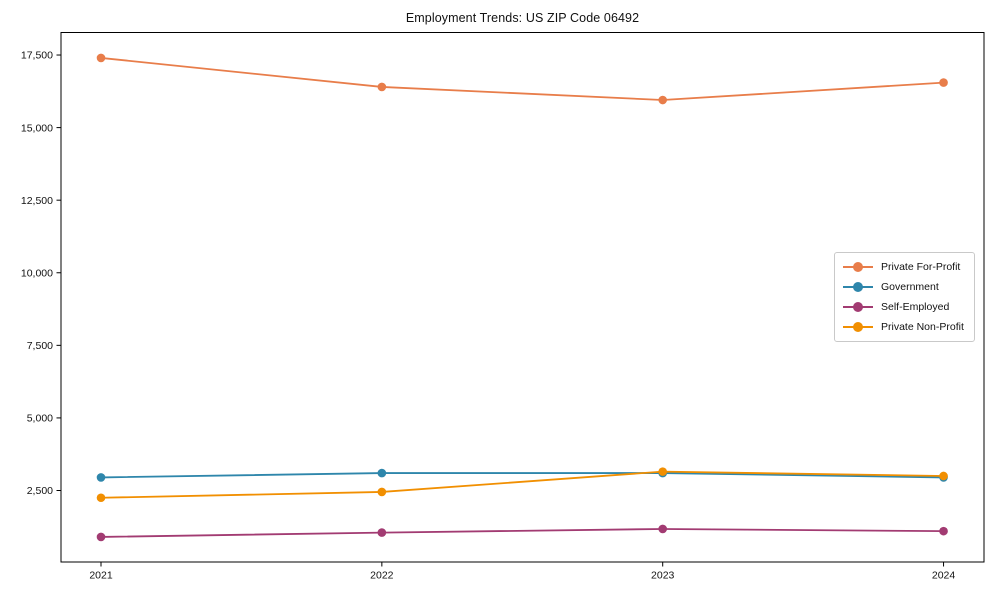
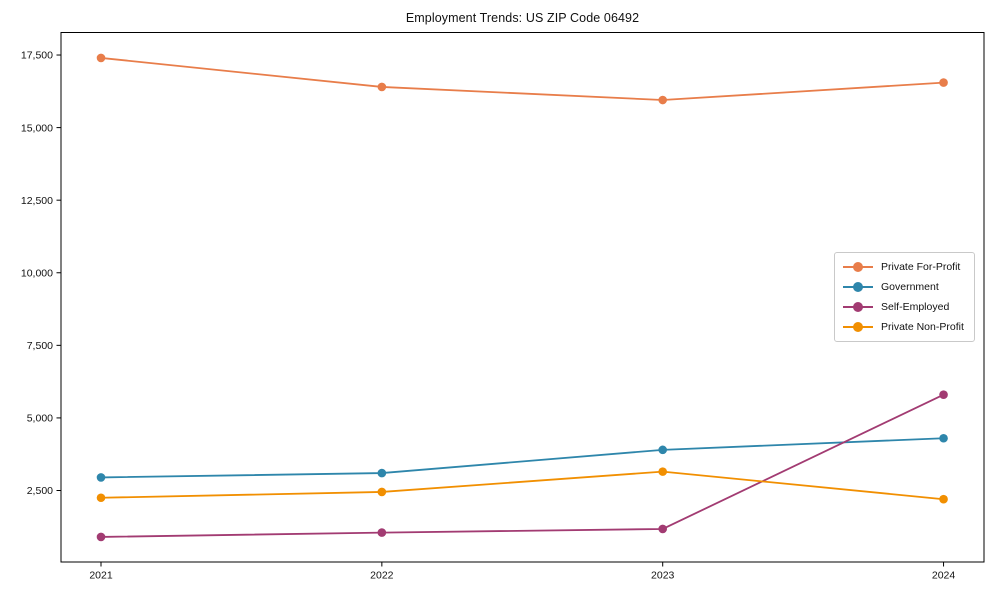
Government/2023: 3100 -> 3900
Government/2024: 3000 -> 4300
Self-Employed/2024: 1100 -> 5800
Private Non-Profit/2024: 3000 -> 2200
